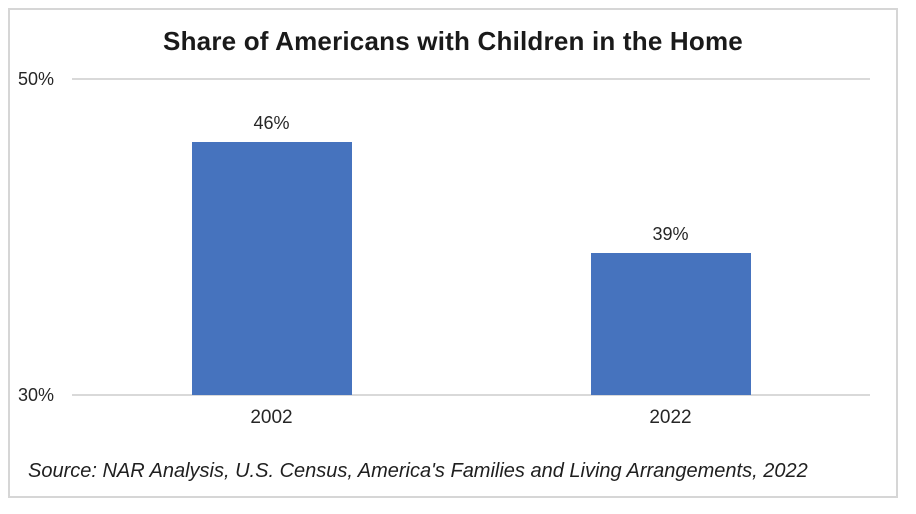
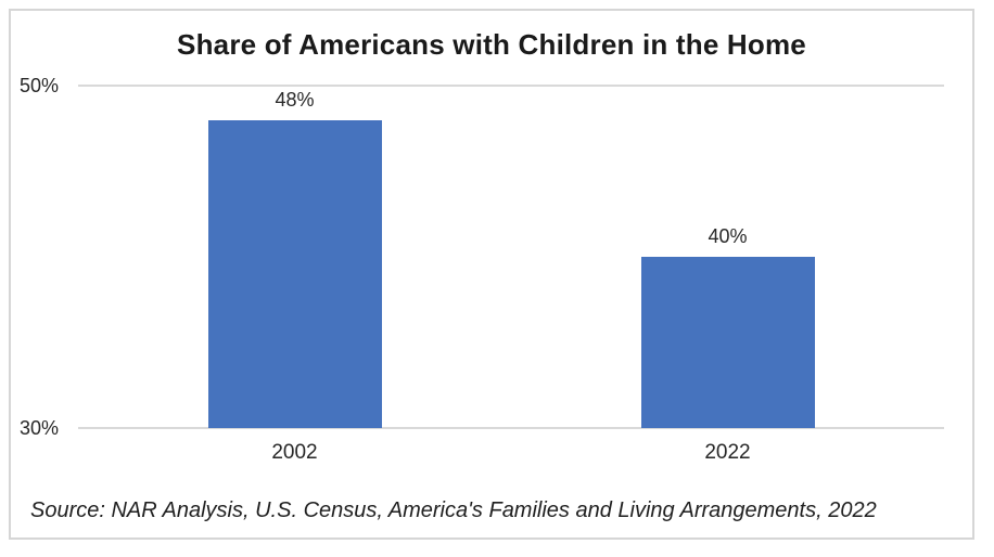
2002: 46% -> 48%
2022: 39% -> 40%
